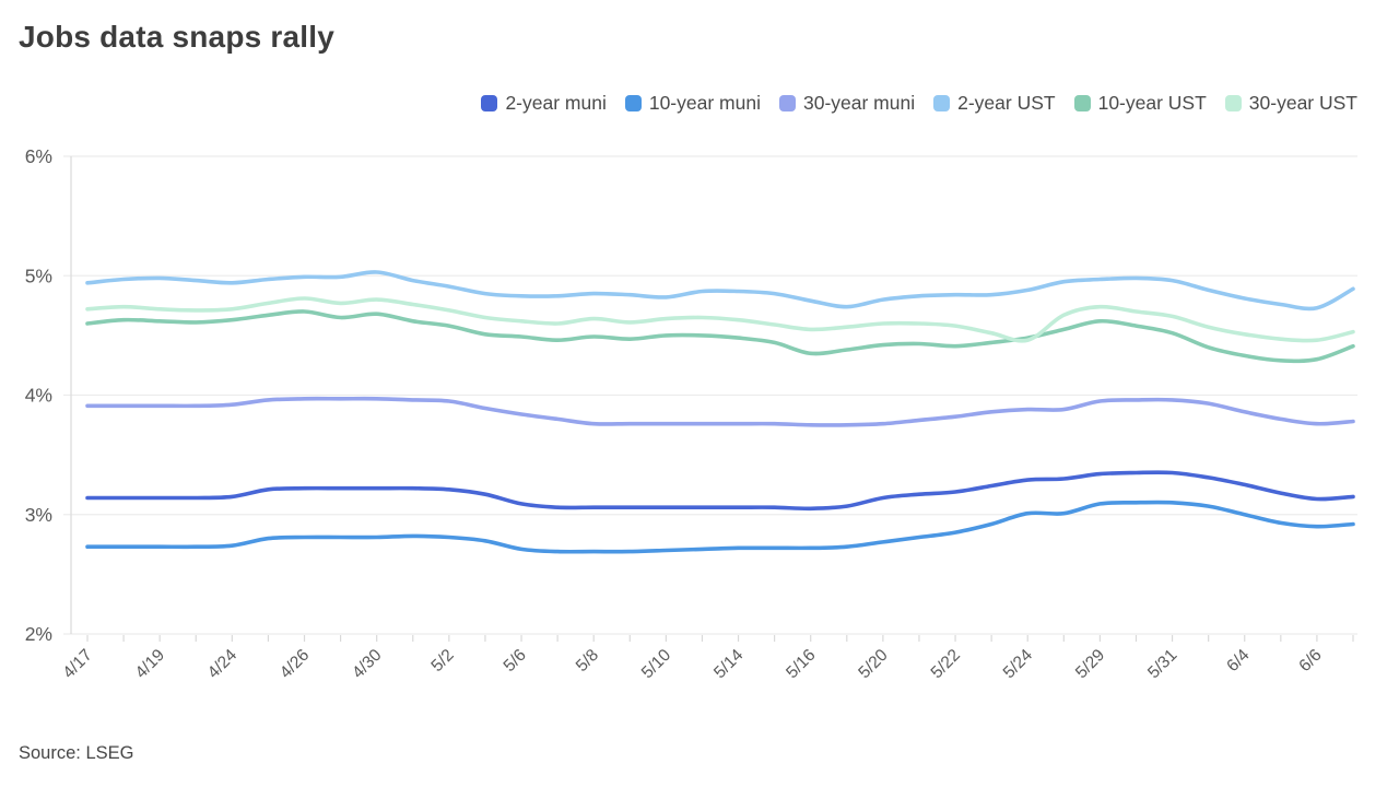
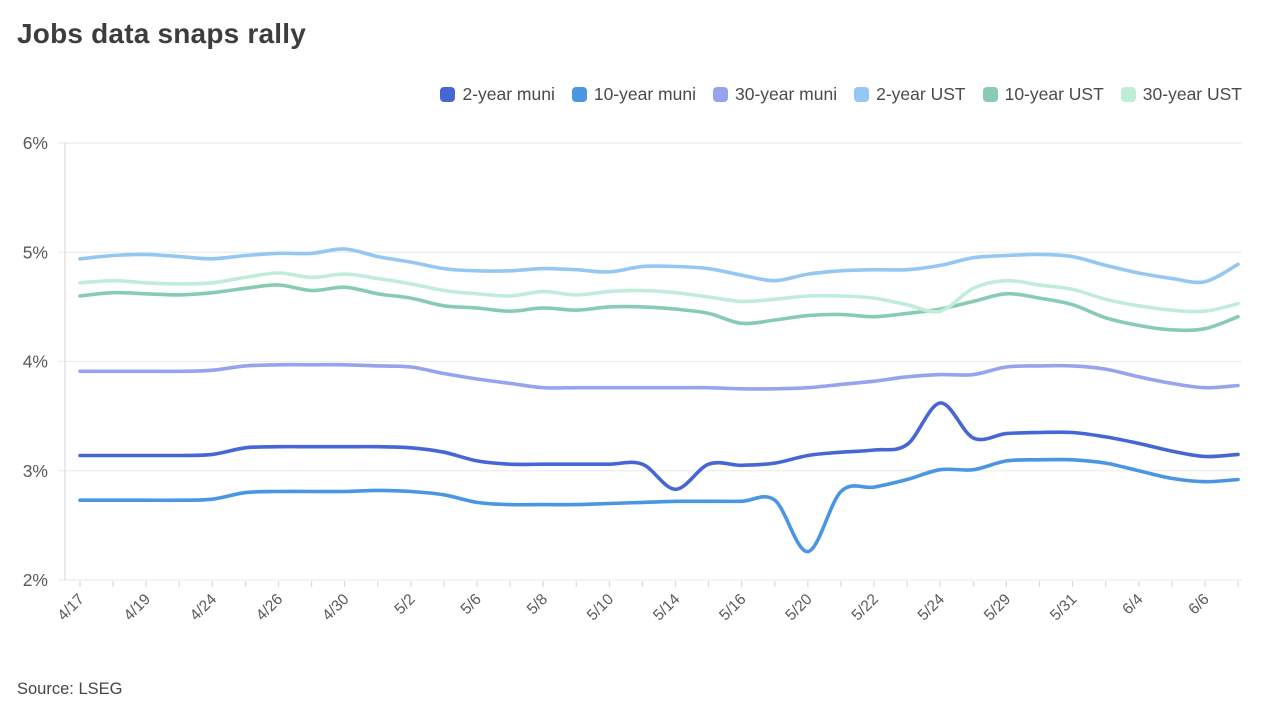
2-year muni/5/14: 3.06% -> 2.83%
10-year muni/5/20: 2.77% -> 2.26%
2-year muni/5/24: 3.29% -> 3.62%
